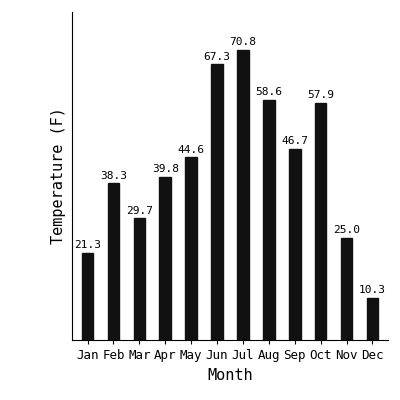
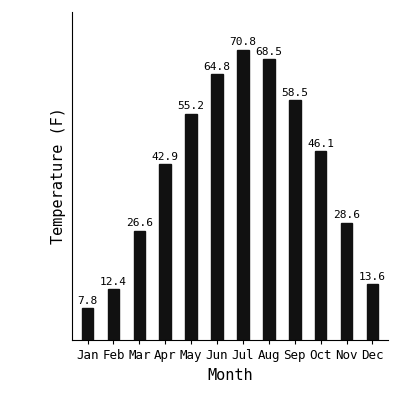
Jan: 21.3 -> 7.8
Feb: 38.3 -> 12.4
Mar: 29.7 -> 26.6
Apr: 39.8 -> 42.9
May: 44.6 -> 55.2
Jun: 67.3 -> 64.8
Aug: 58.6 -> 68.5
Sep: 46.7 -> 58.5
Oct: 57.9 -> 46.1
Nov: 25.0 -> 28.6
Dec: 10.3 -> 13.6
